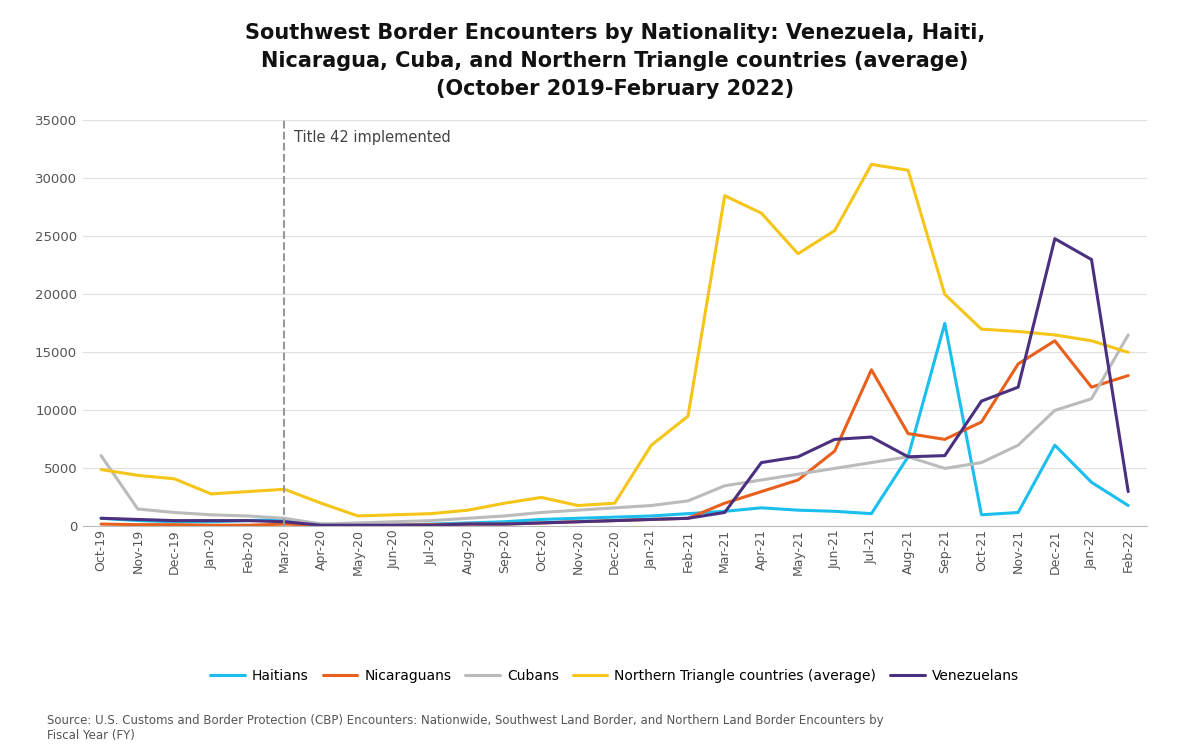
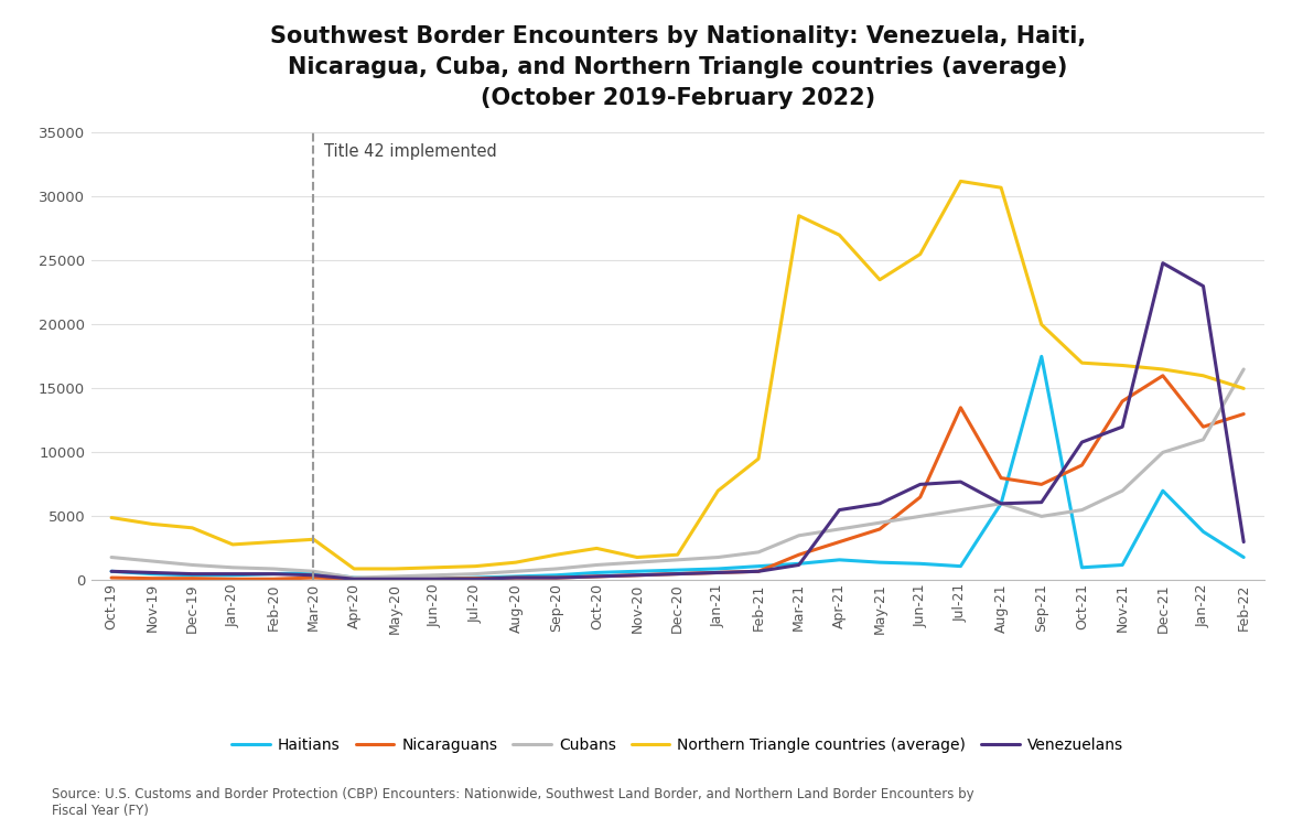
Cubans/Oct-19: 6100 -> 1800
Northern Triangle countries (average)/Apr-20: 2000 -> 900
